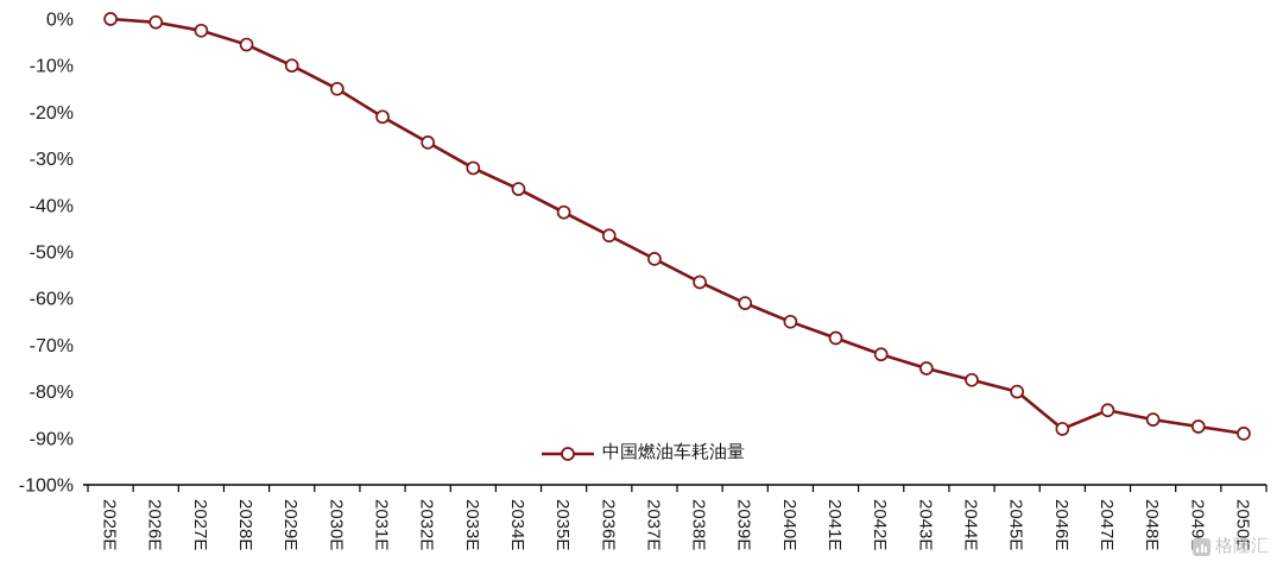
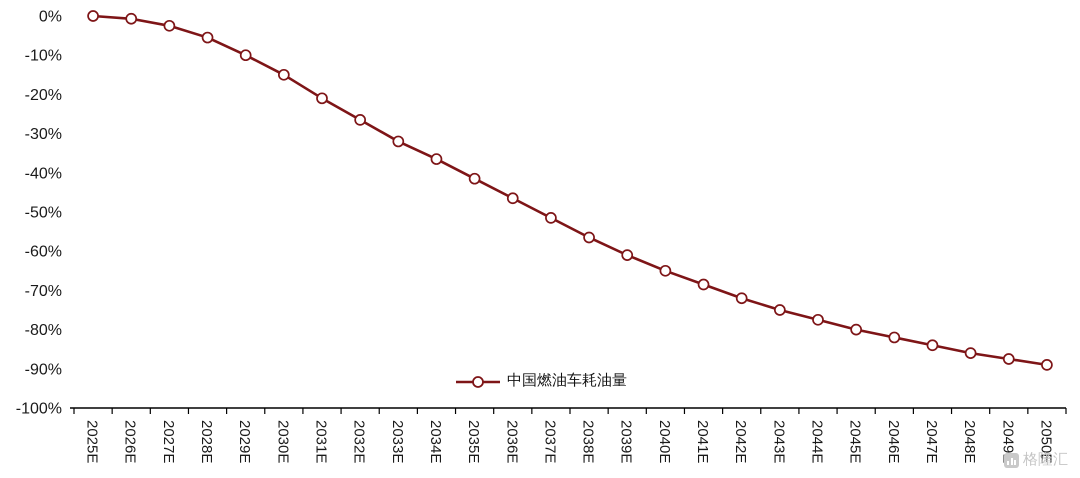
2046E: -88% -> -82%
